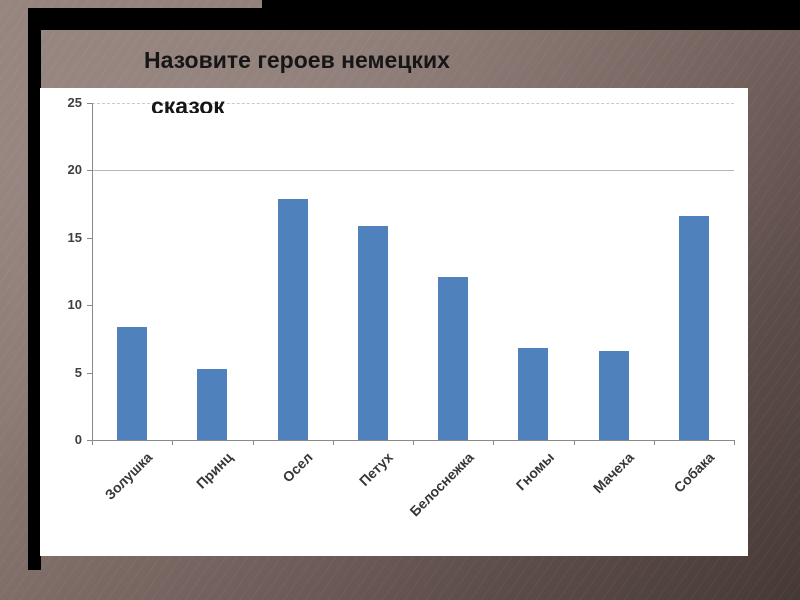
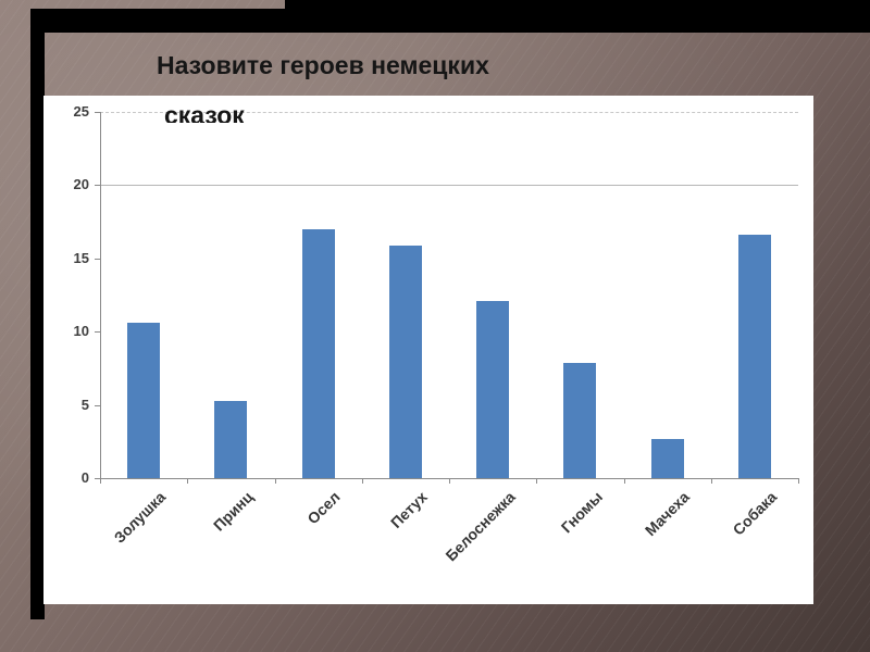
Золушка: 8.4 -> 10.6
Осел: 17.9 -> 17.0
Гномы: 6.8 -> 7.9
Мачеха: 6.6 -> 2.7
